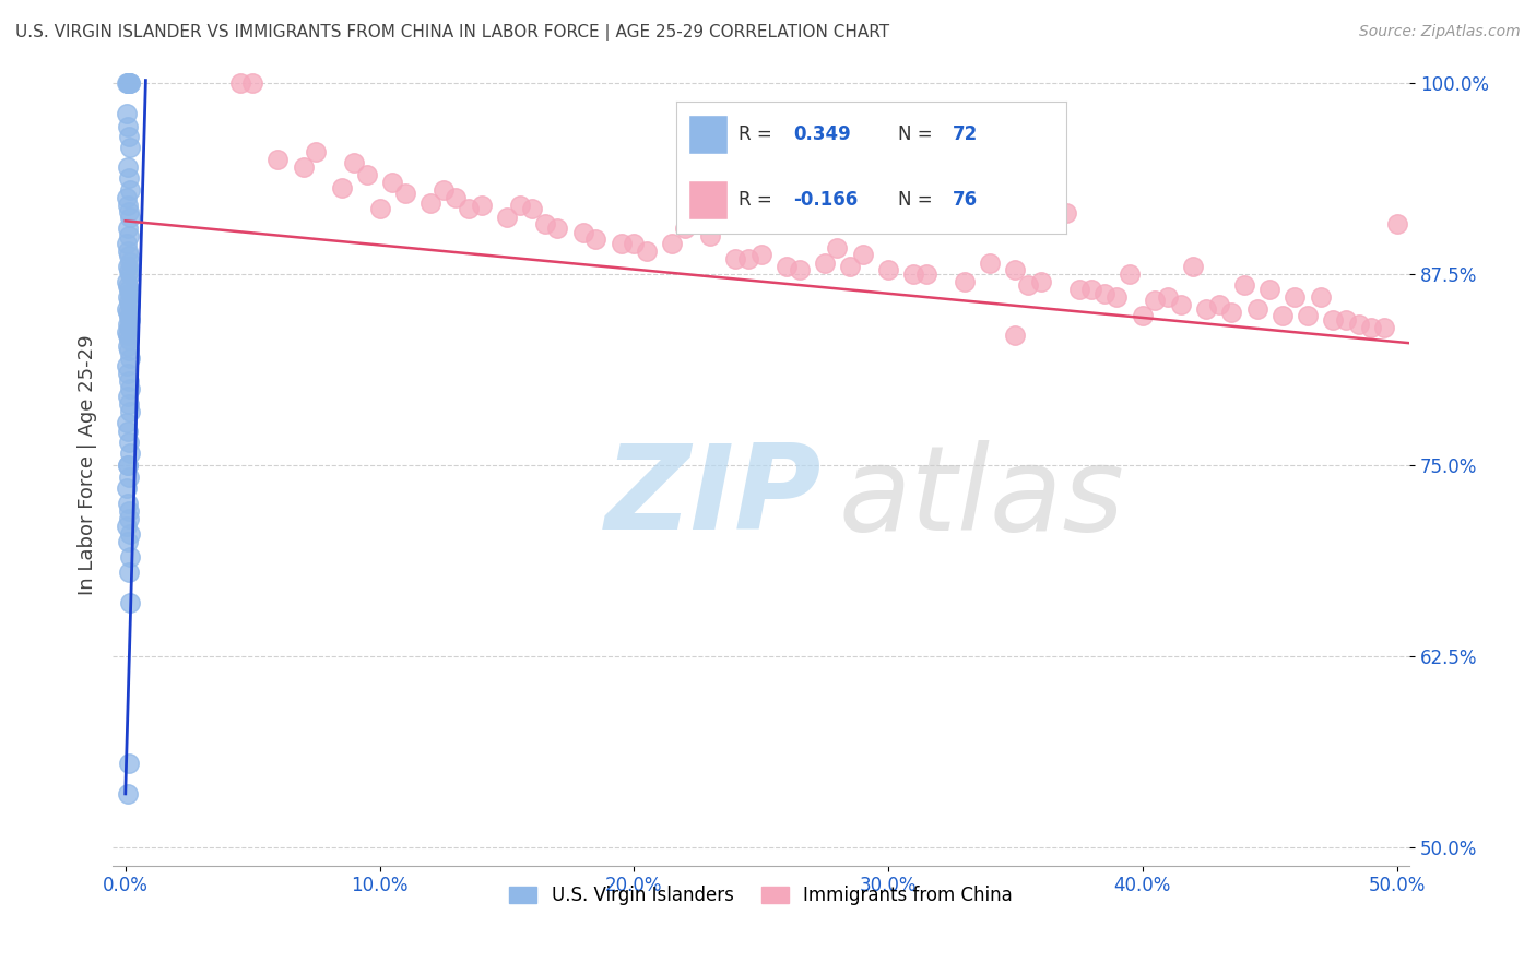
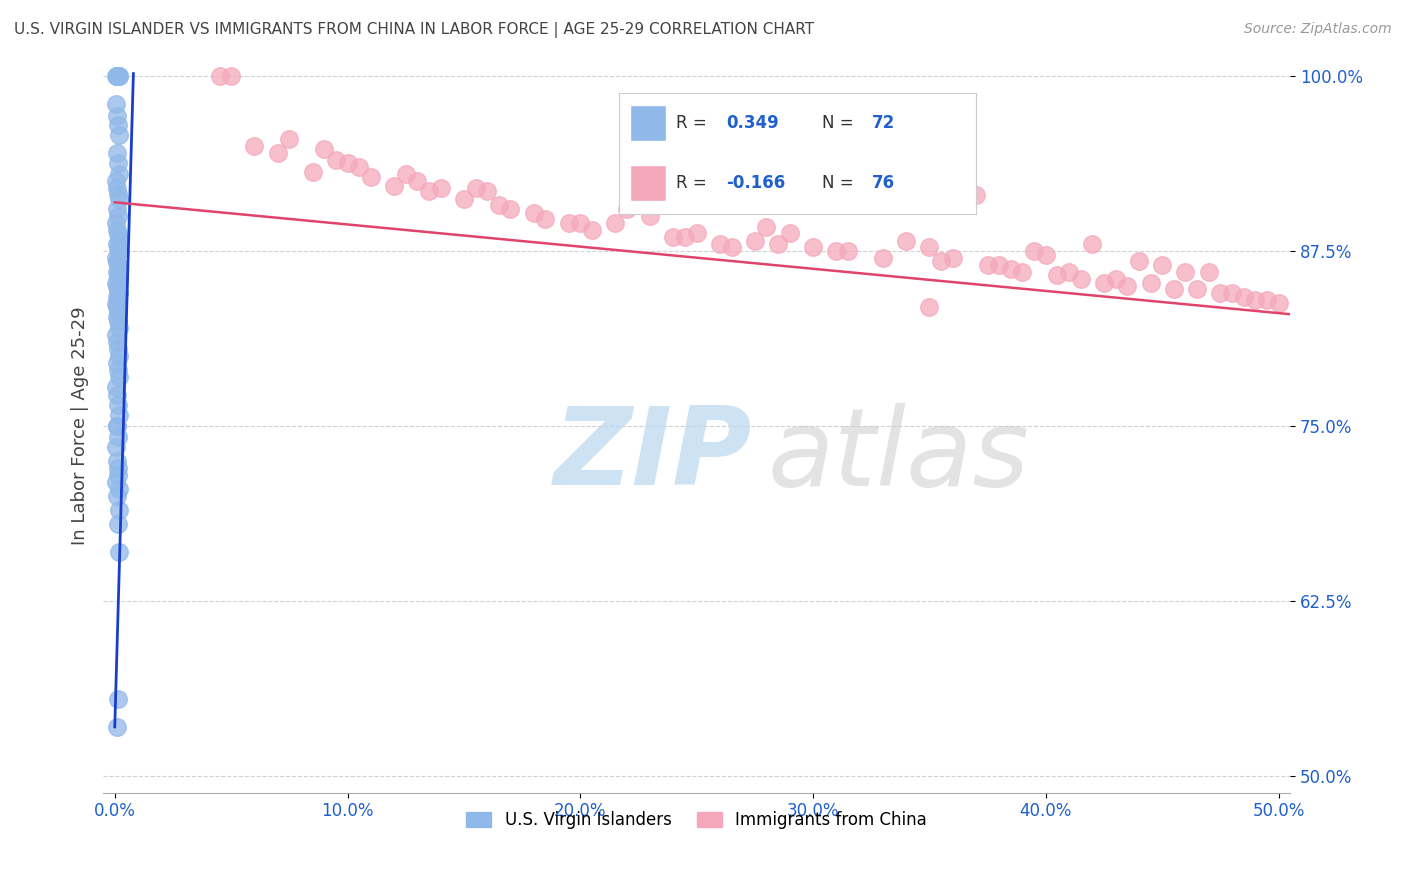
Immigrants from China/10.0%: 91.8% -> 93.8%
Immigrants from China/40.0%: 84.8% -> 87.2%
Immigrants from China/50.0%: 90.8% -> 83.8%
